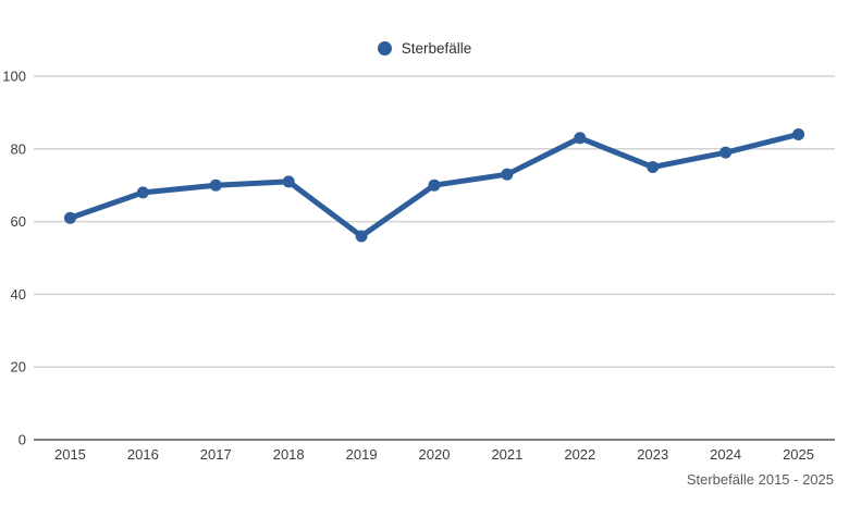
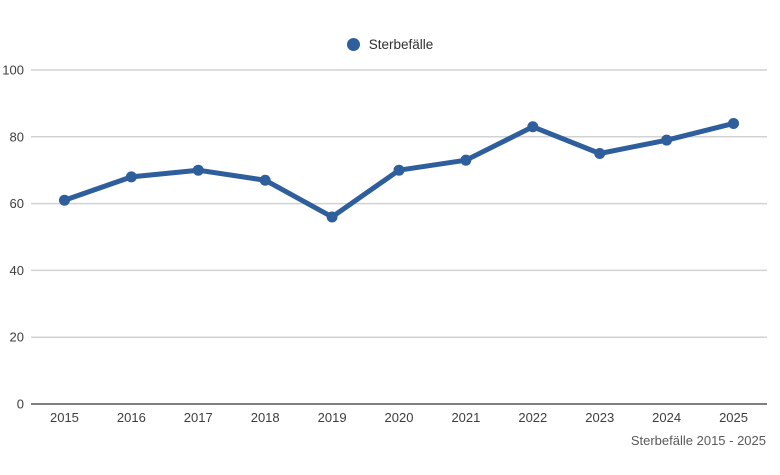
2018: 71 -> 67
